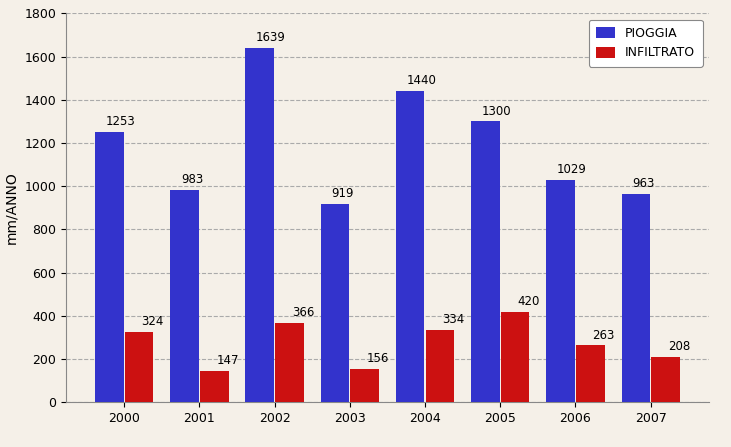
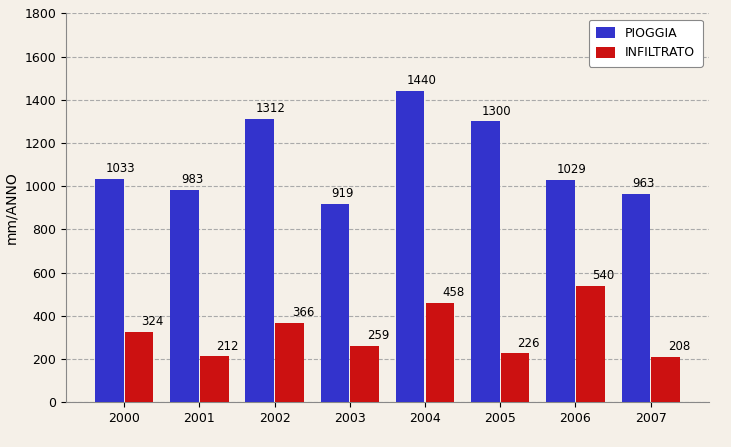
PIOGGIA/2000: 1253 -> 1033
INFILTRATO/2001: 147 -> 212
PIOGGIA/2002: 1639 -> 1312
INFILTRATO/2003: 156 -> 259
INFILTRATO/2004: 334 -> 458
INFILTRATO/2005: 420 -> 226
INFILTRATO/2006: 263 -> 540
